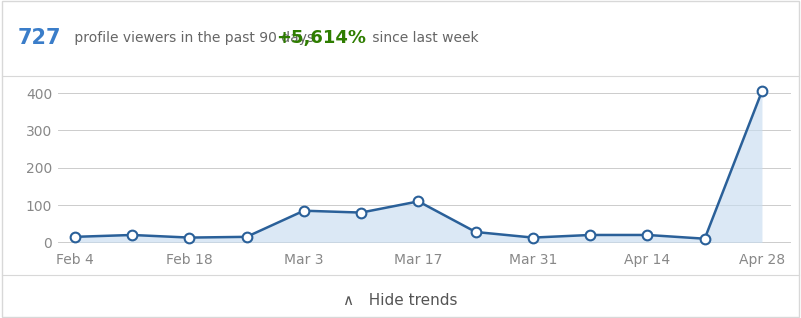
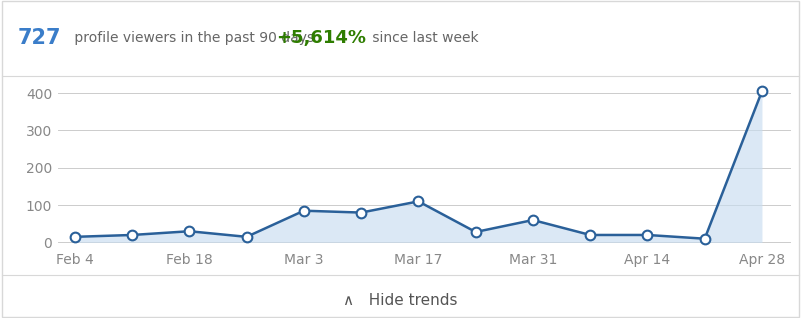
Feb 18: 13 -> 30
Mar 31: 13 -> 60
